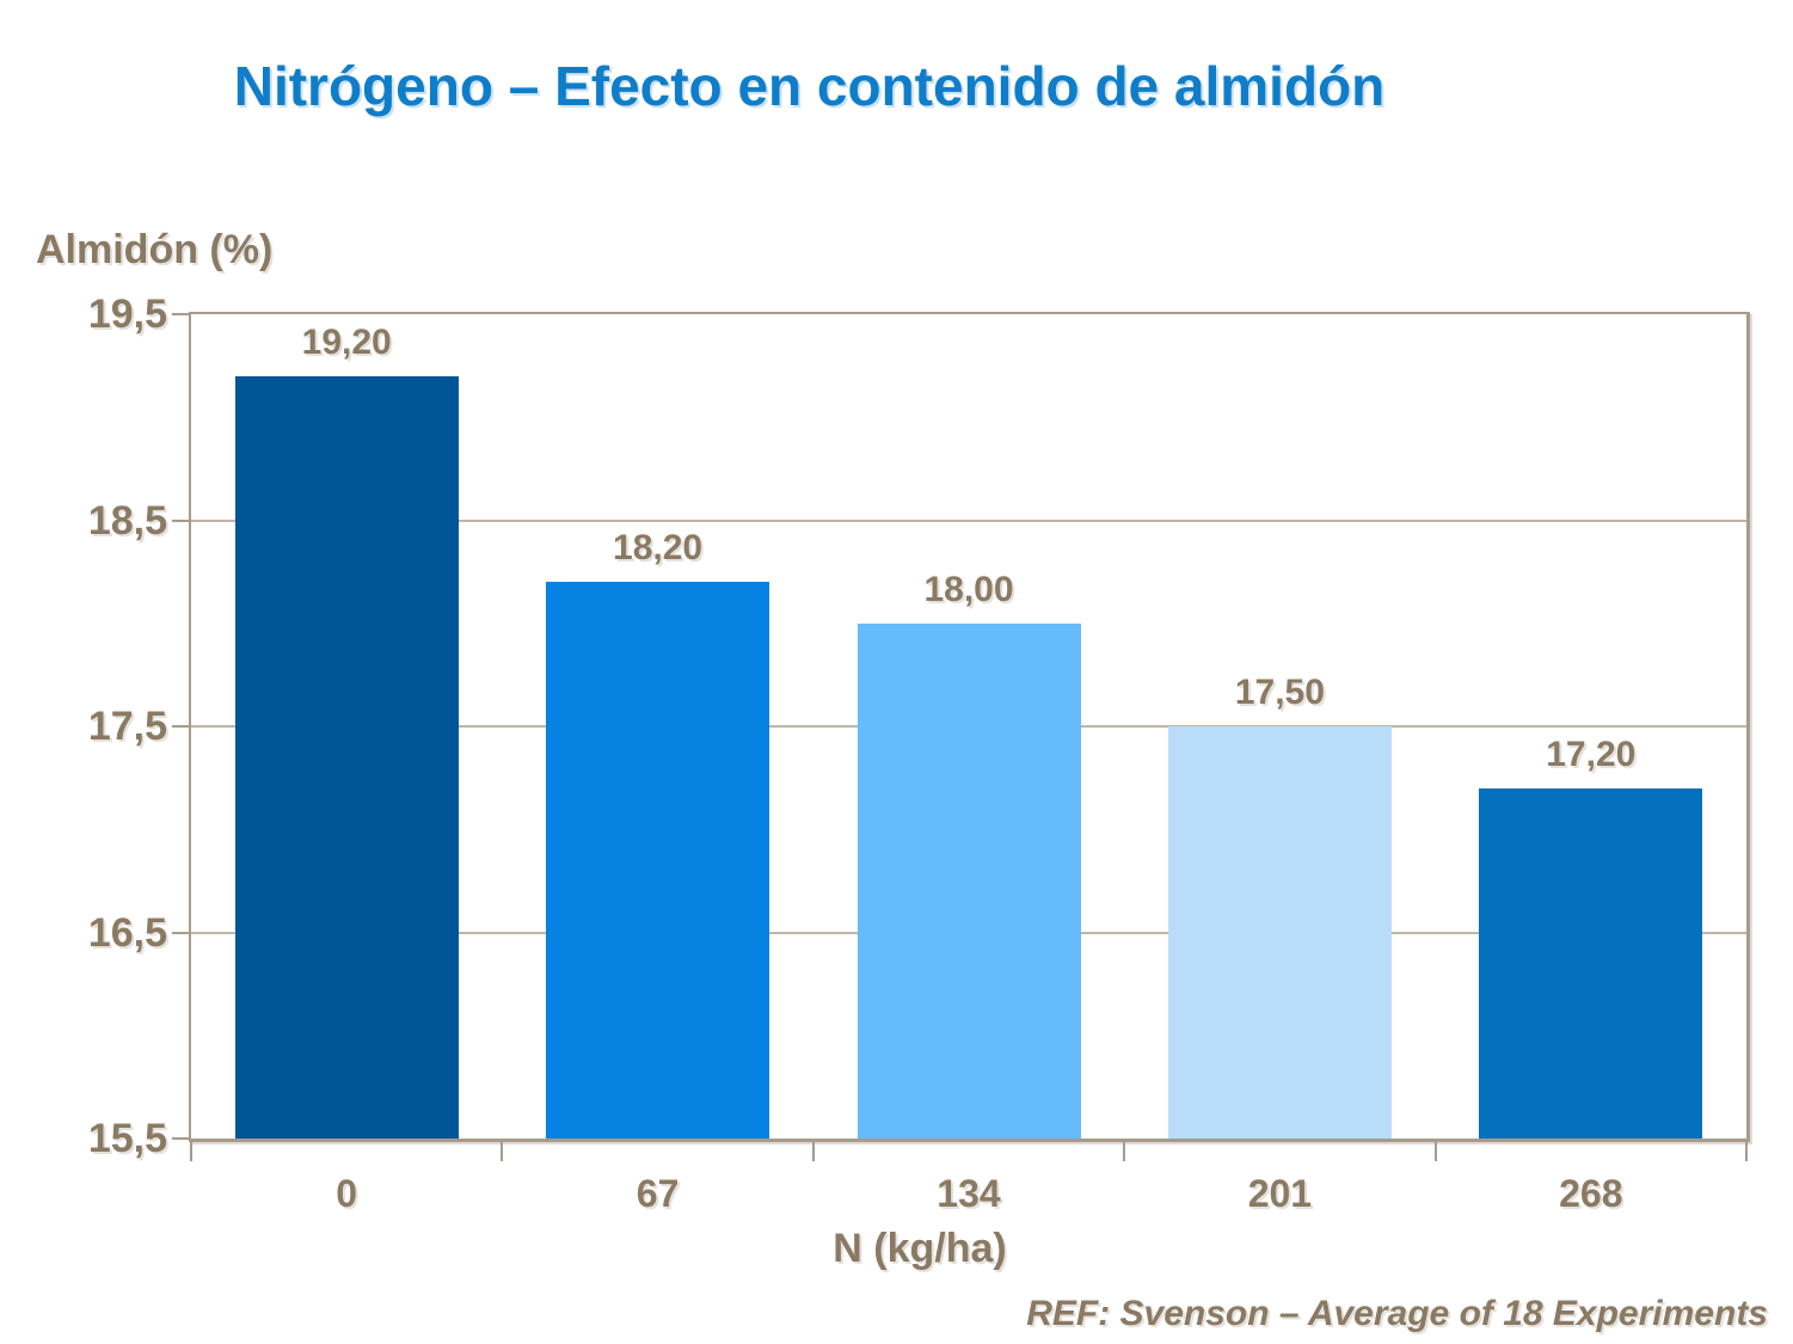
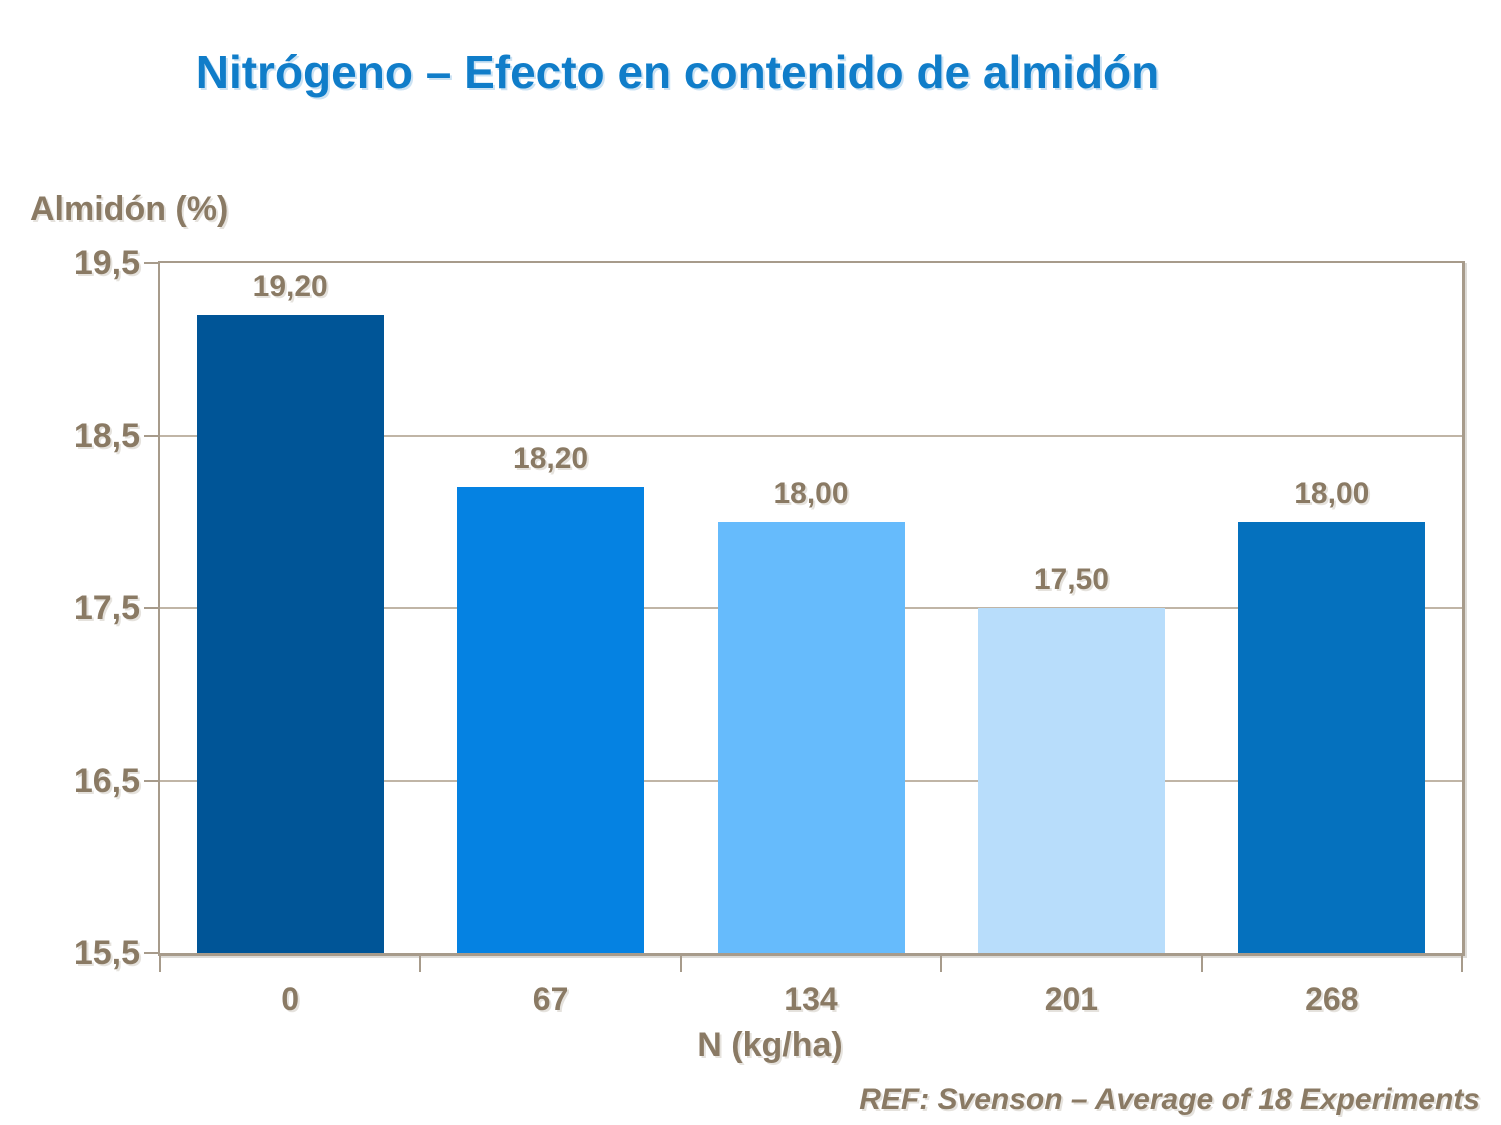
268: 17,20 -> 18,00
